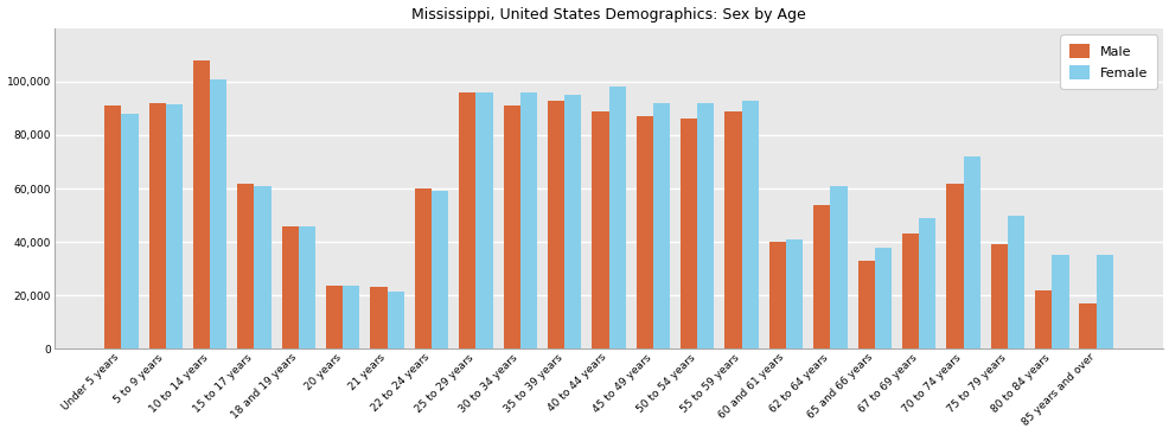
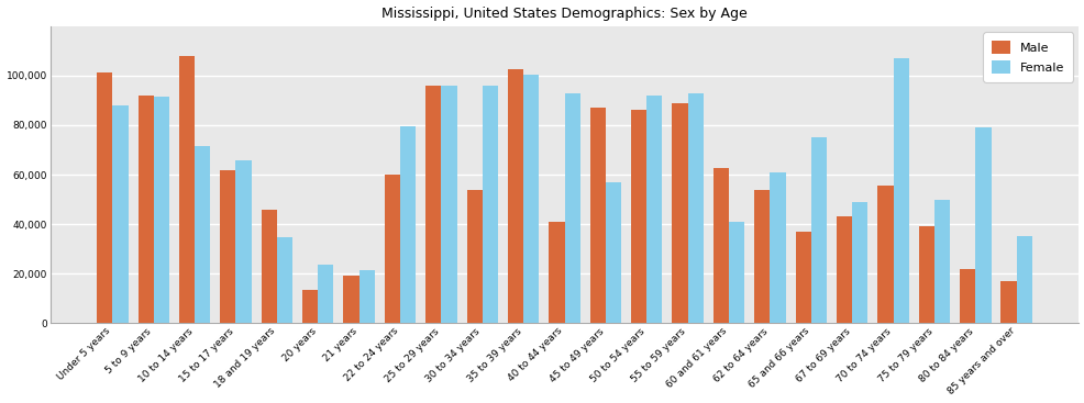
Male/Under 5 years: 91,000 -> 101,500
Female/10 to 14 years: 101,000 -> 71,500
Female/15 to 17 years: 61,000 -> 66,000
Female/18 and 19 years: 46,000 -> 34,500
Male/20 years: 23,500 -> 13,500
Male/21 years: 23,000 -> 19,000
Female/22 to 24 years: 59,000 -> 79,500
Male/30 to 34 years: 91,000 -> 54,000
Male/35 to 39 years: 93,000 -> 102,500
Female/35 to 39 years: 95,000 -> 100,500
Male/40 to 44 years: 89,000 -> 41,000
Female/40 to 44 years: 98,000 -> 93,000
Female/45 to 49 years: 92,000 -> 57,000
Male/60 and 61 years: 40,000 -> 62,500
Male/65 and 66 years: 33,000 -> 37,000
Female/65 and 66 years: 38,000 -> 75,000
Male/70 to 74 years: 62,000 -> 55,500
Female/70 to 74 years: 72,000 -> 107,000
Female/80 to 84 years: 35,000 -> 79,000
